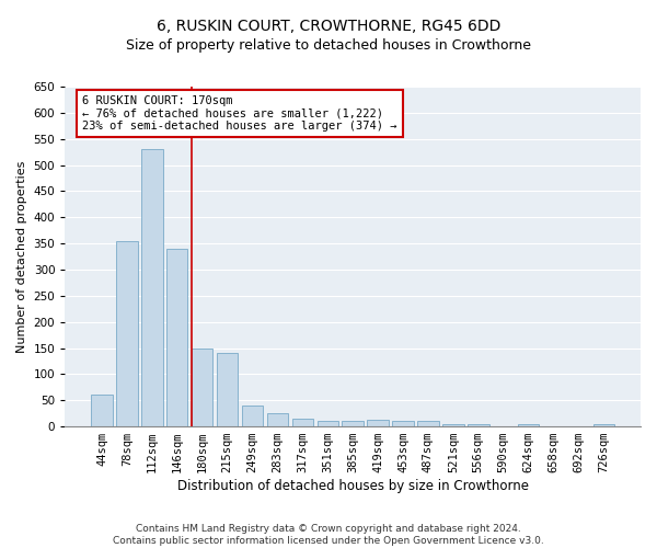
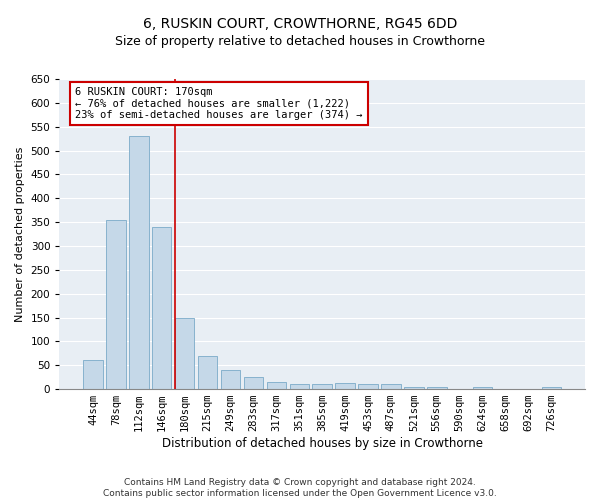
215sqm: 140 -> 70
